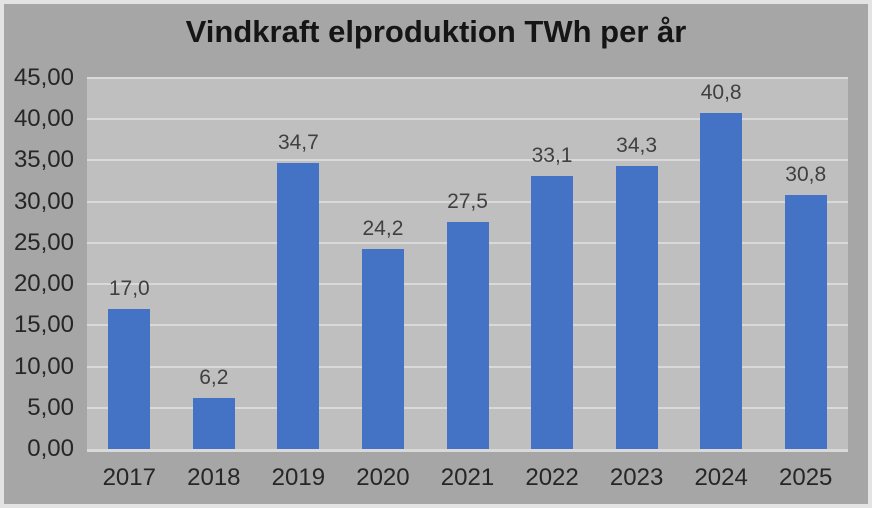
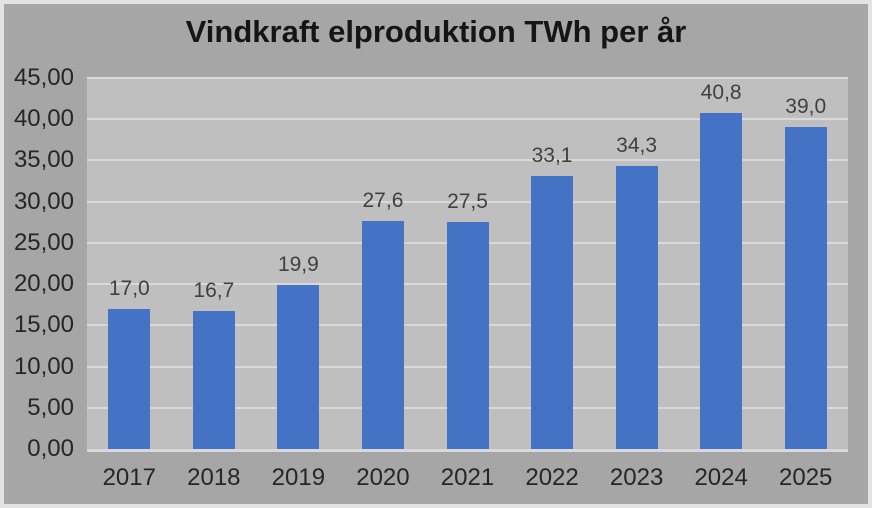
2018: 6,2 -> 16,7
2019: 34,7 -> 19,9
2020: 24,2 -> 27,6
2025: 30,8 -> 39,0
